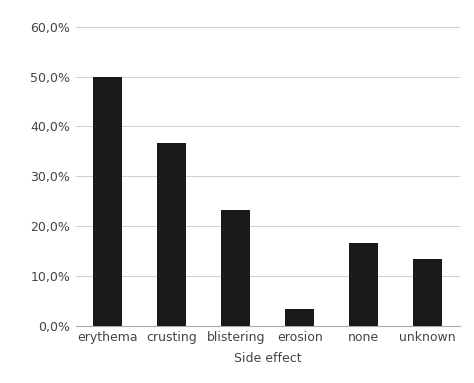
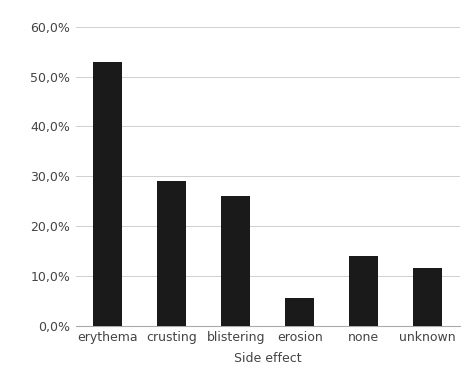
erythema: 50,0% -> 53,0%
crusting: 36,6% -> 29,0%
blistering: 23,3% -> 26,0%
erosion: 3,3% -> 5,5%
none: 16,6% -> 14,0%
unknown: 13,3% -> 11,5%
